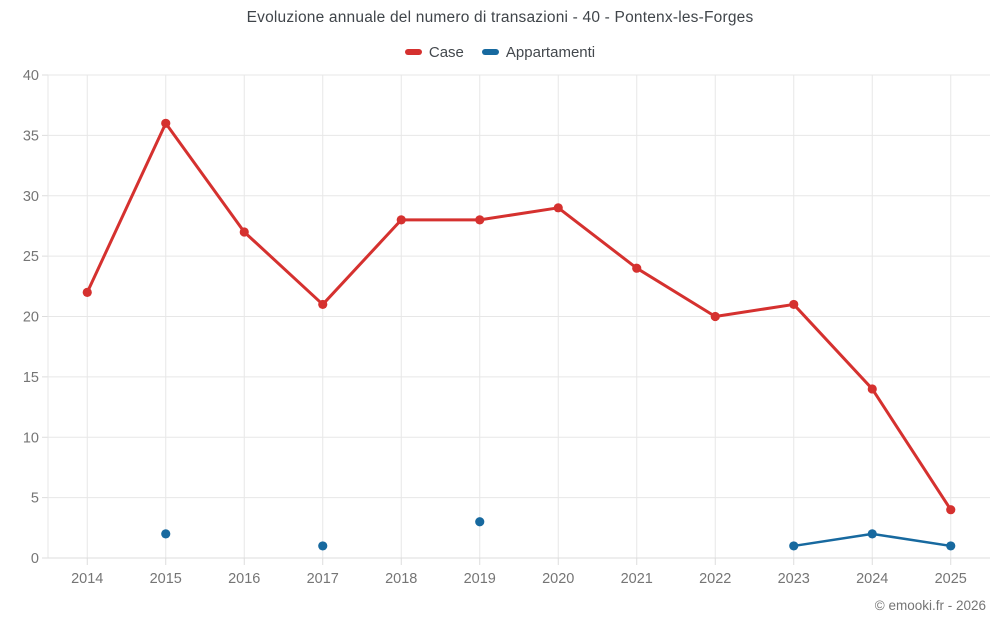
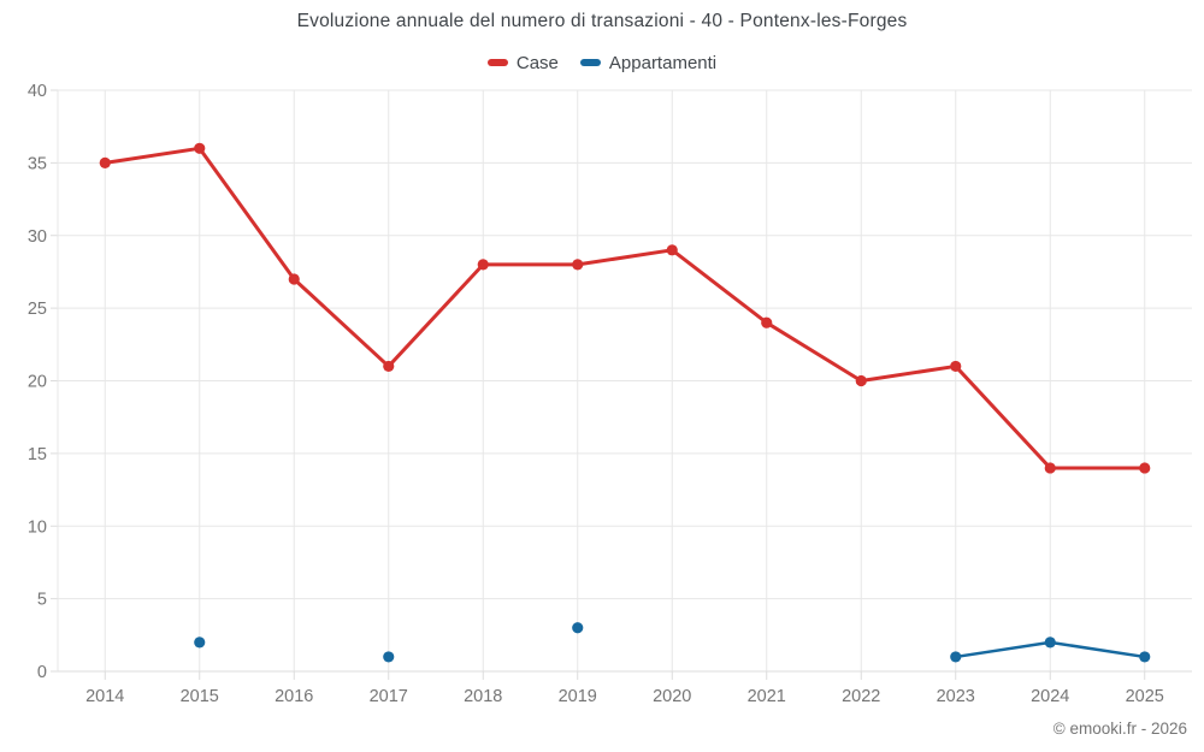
Case/2014: 22 -> 35
Case/2025: 4 -> 14
